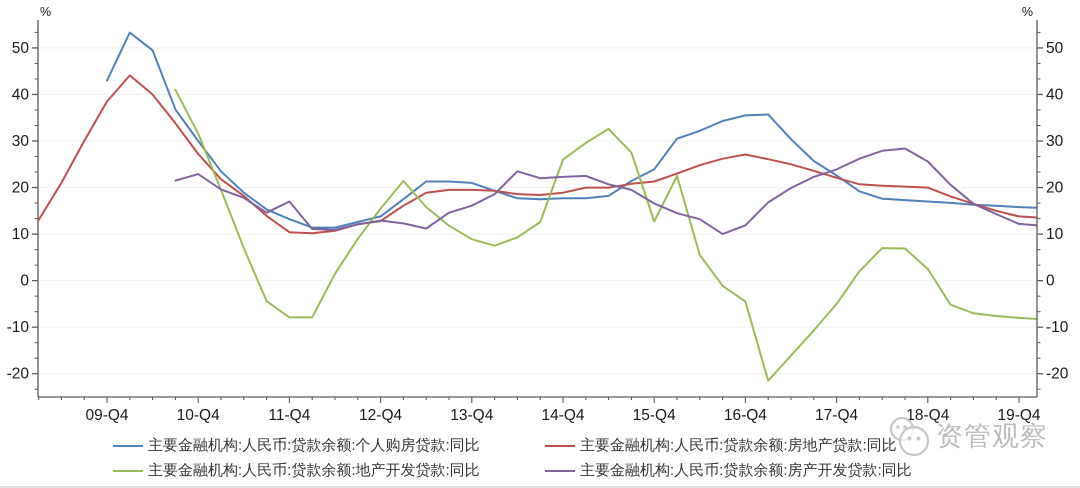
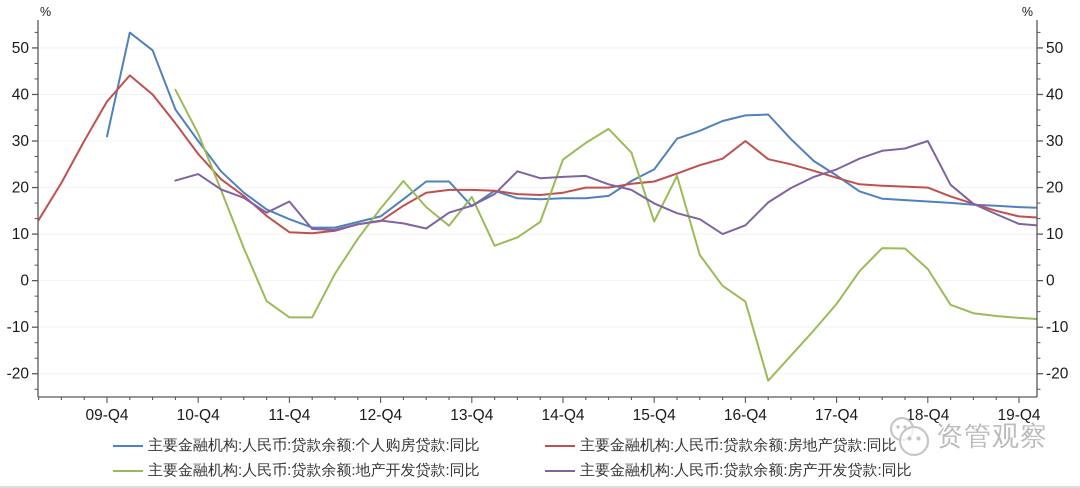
主要金融机构:人民币:贷款余额:个人购房贷款:同比/09-Q4: 43 -> 31
主要金融机构:人民币:贷款余额:个人购房贷款:同比/13-Q4: 21 -> 16
主要金融机构:人民币:贷款余额:地产开发贷款:同比/13-Q4: 9 -> 18
主要金融机构:人民币:贷款余额:房地产贷款:同比/16-Q4: 27 -> 30
主要金融机构:人民币:贷款余额:房产开发贷款:同比/18-Q4: 26 -> 30
